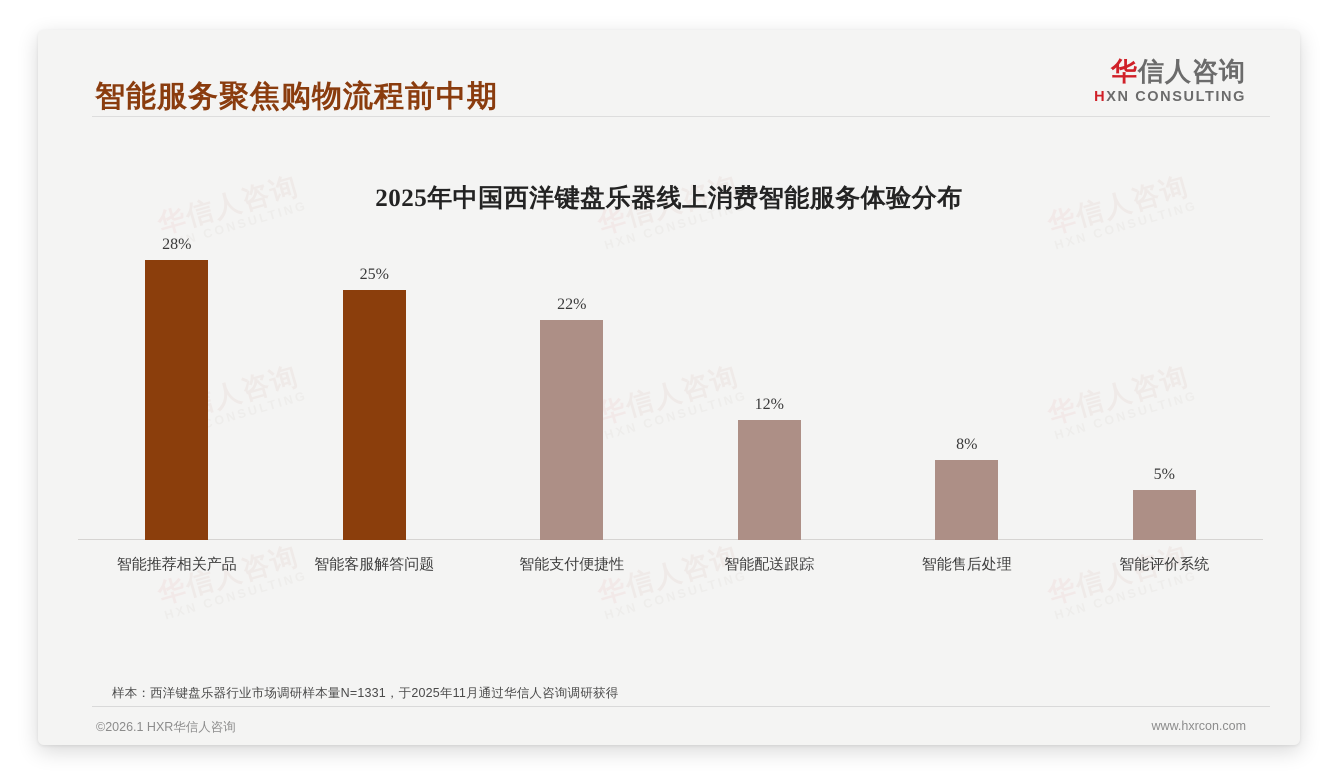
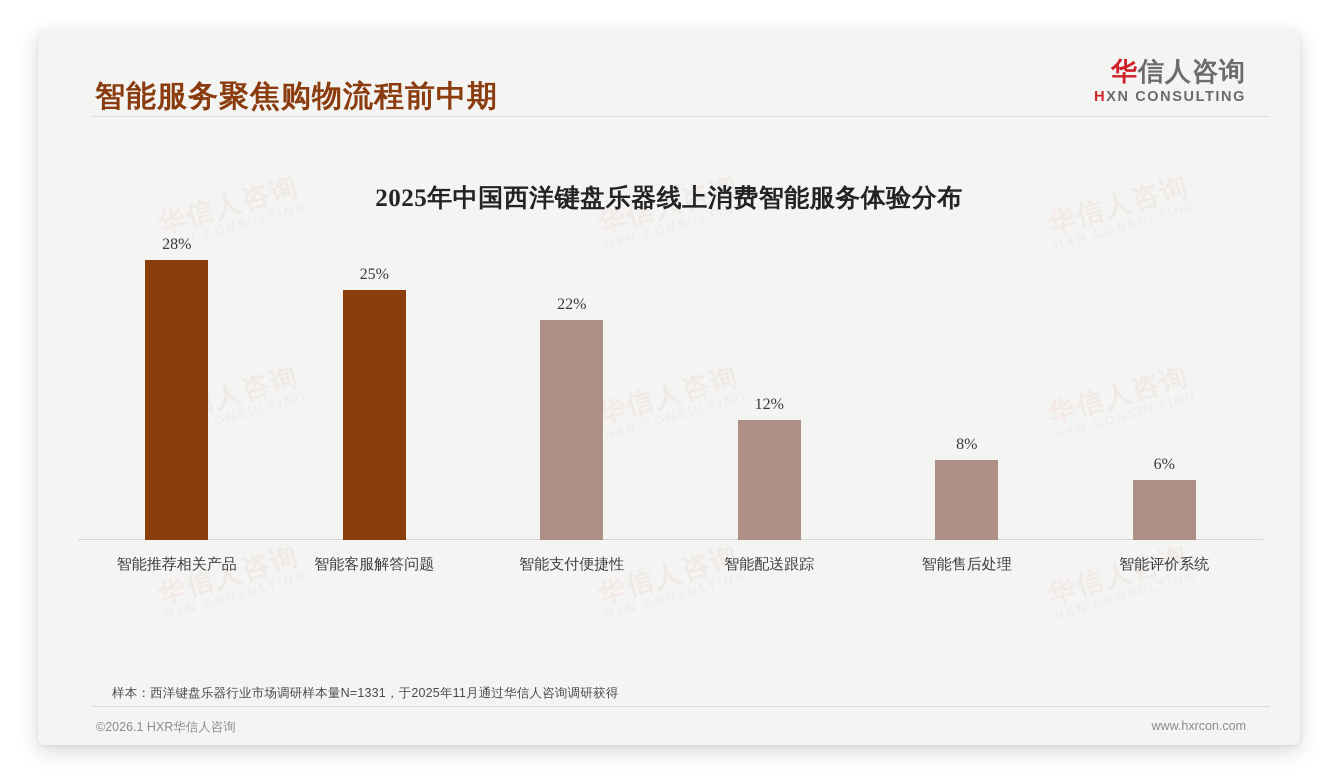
智能评价系统: 5% -> 6%
